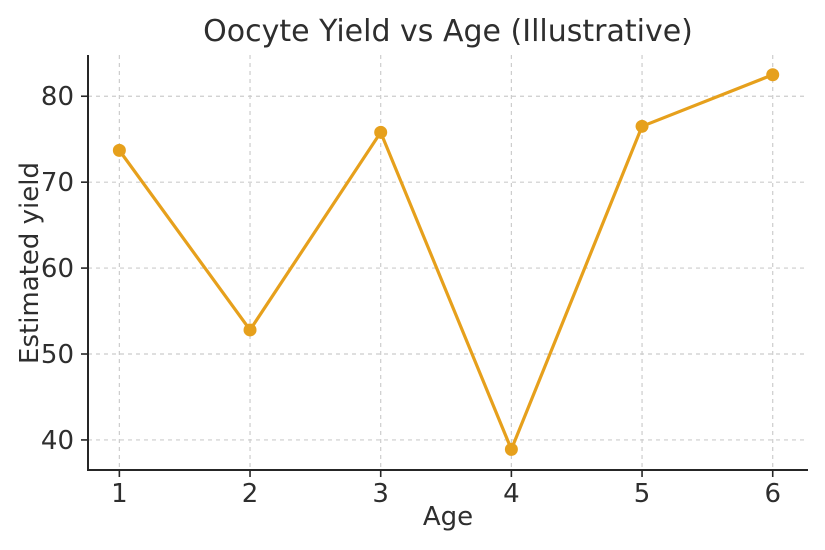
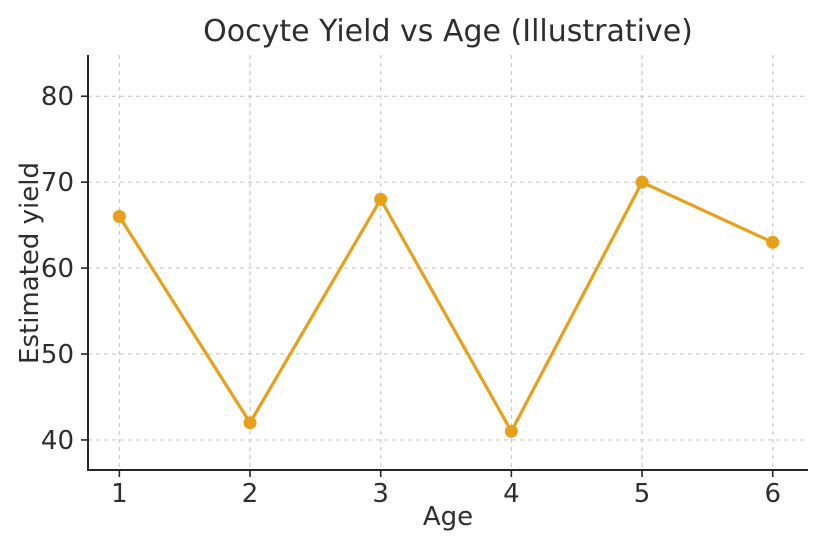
1: 74 -> 66
2: 53 -> 42
3: 76 -> 68
4: 39 -> 41
5: 76 -> 70
6: 82 -> 63
